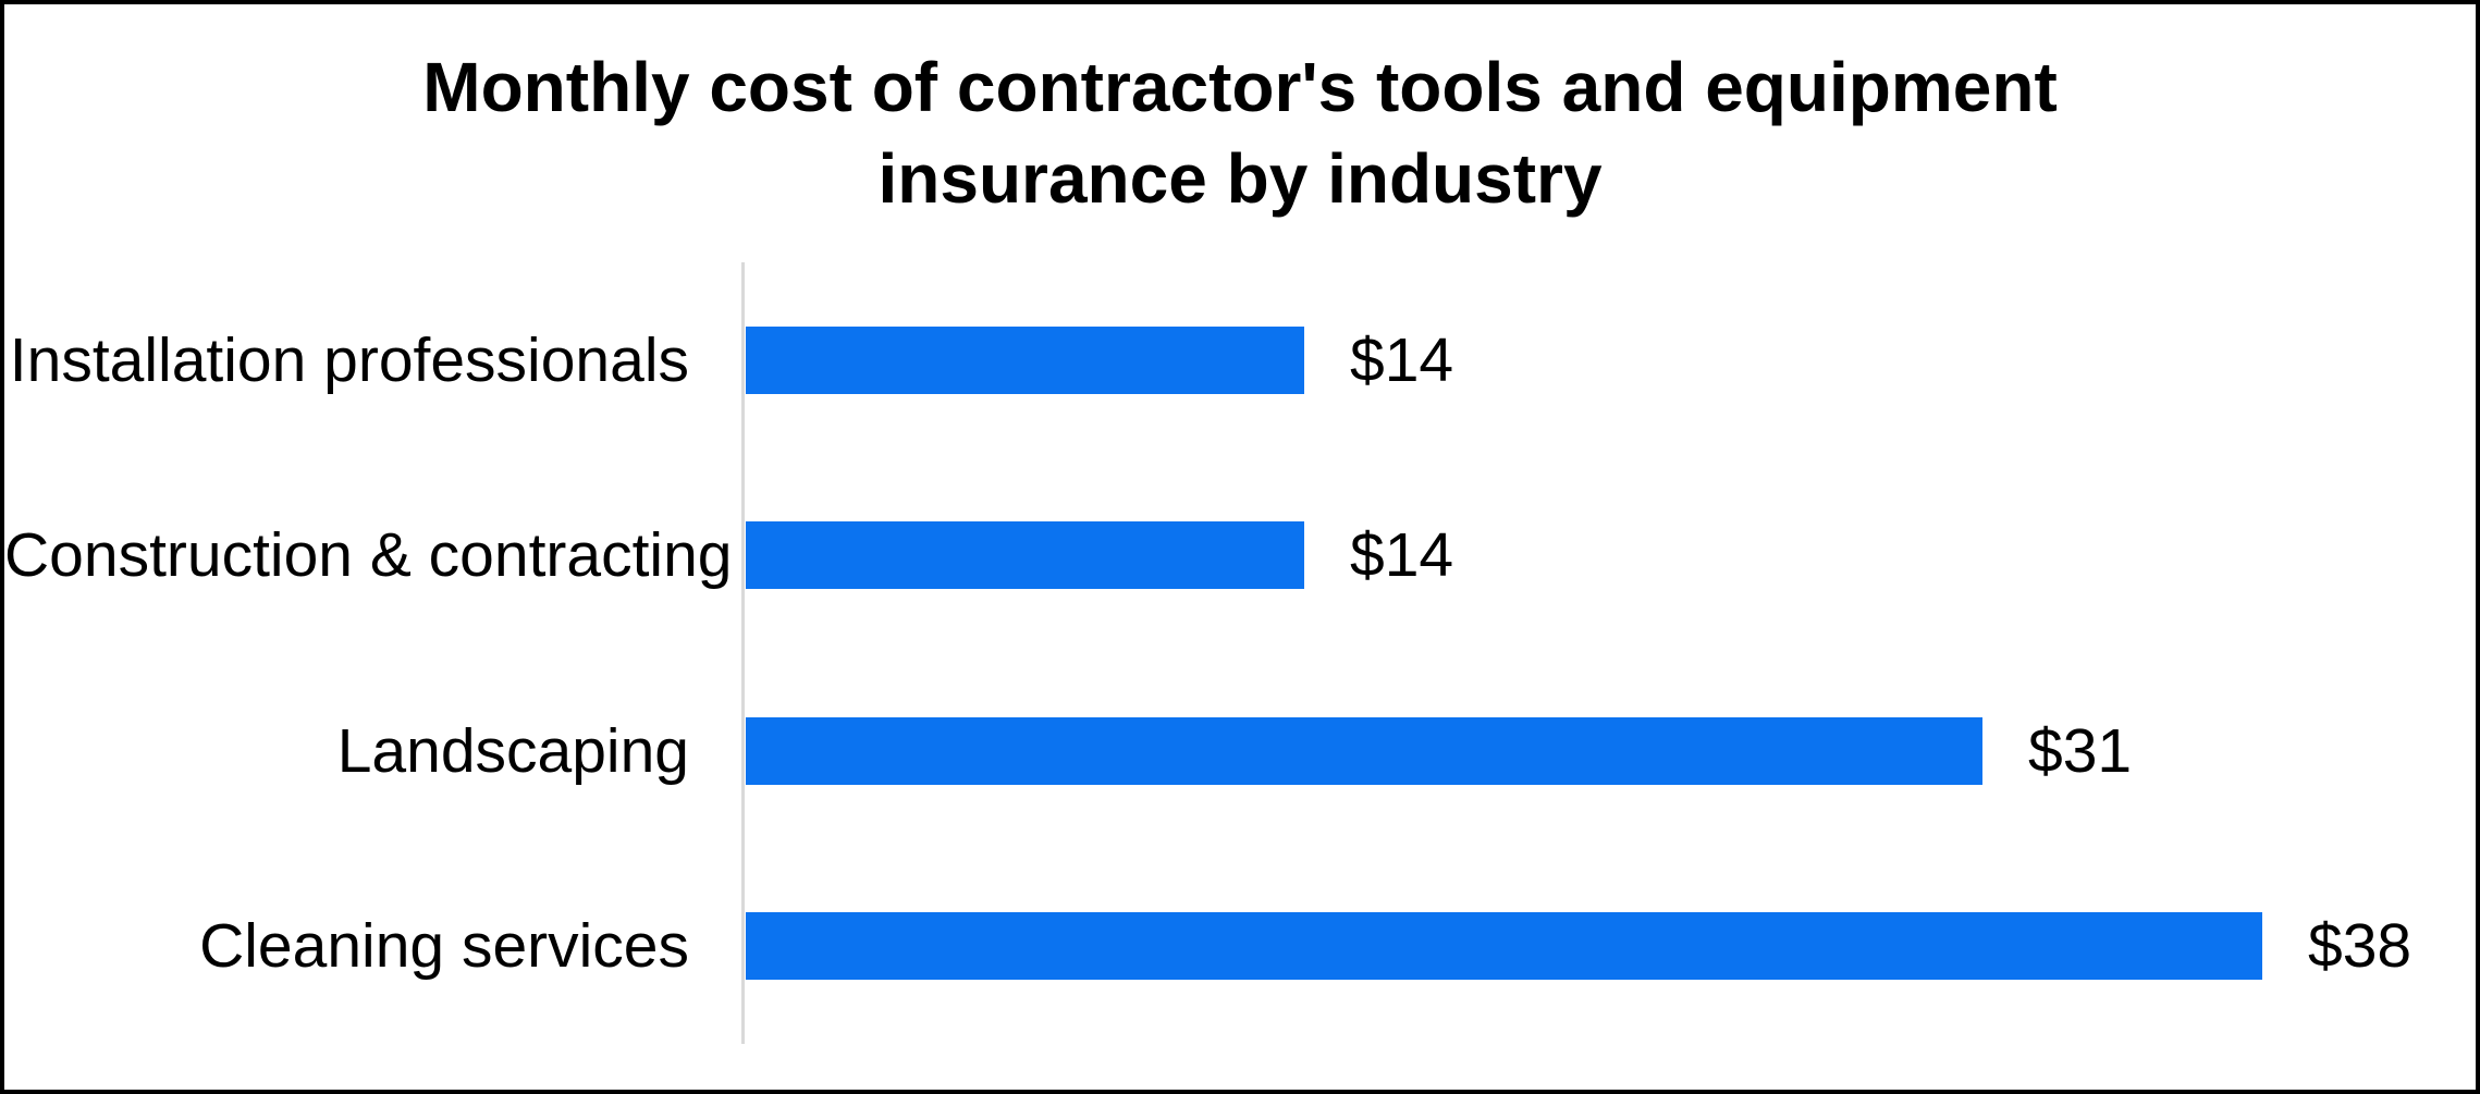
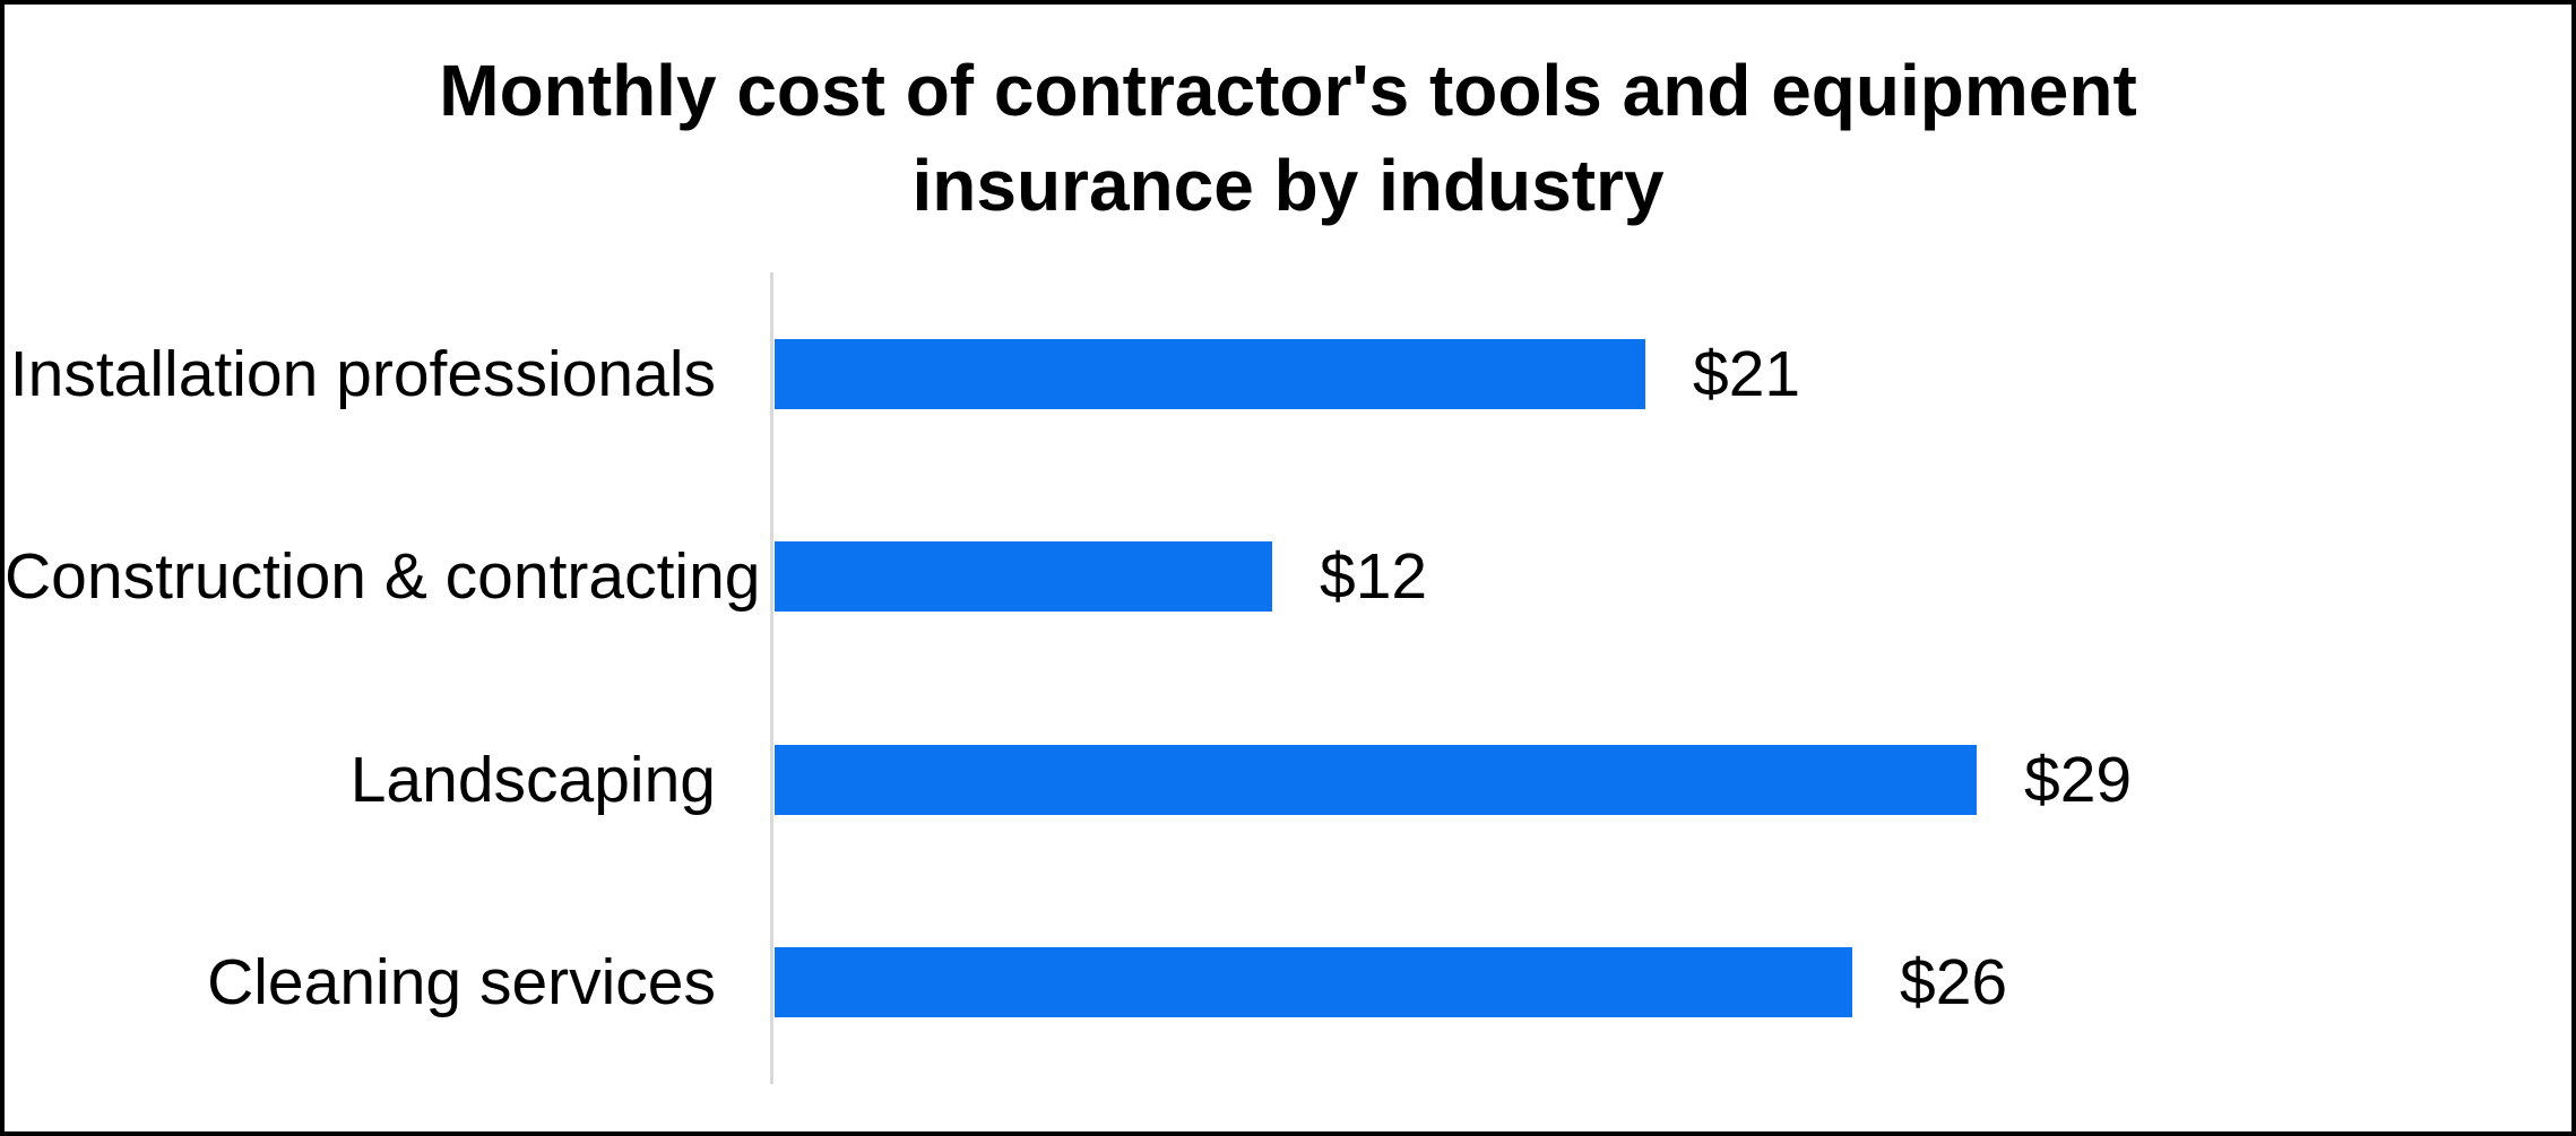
Installation professionals: $14 -> $21
Construction & contracting: $14 -> $12
Landscaping: $31 -> $29
Cleaning services: $38 -> $26
